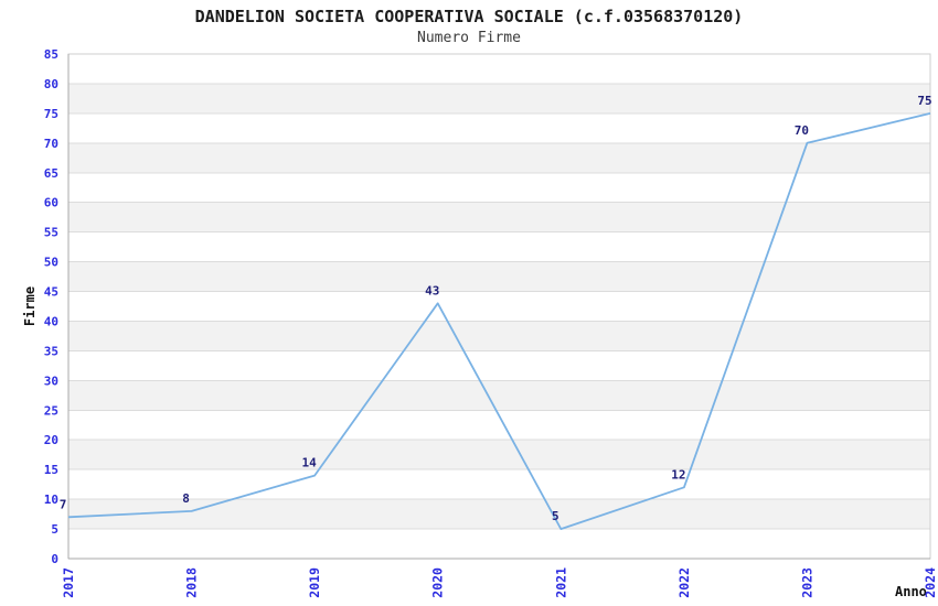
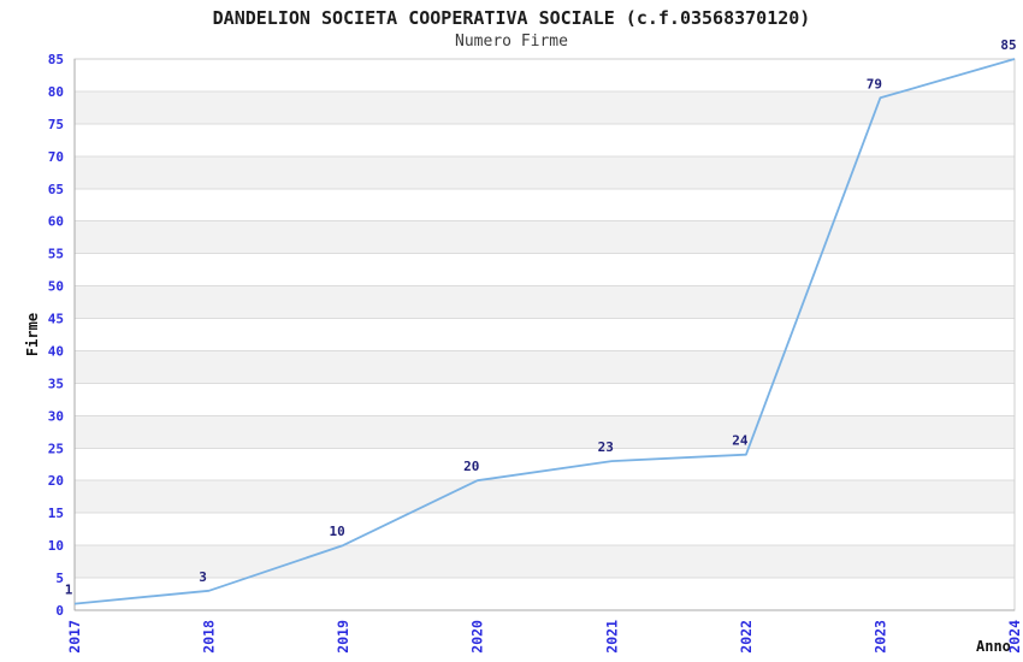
2017: 7 -> 1
2018: 8 -> 3
2019: 14 -> 10
2020: 43 -> 20
2021: 5 -> 23
2022: 12 -> 24
2023: 70 -> 79
2024: 75 -> 85
